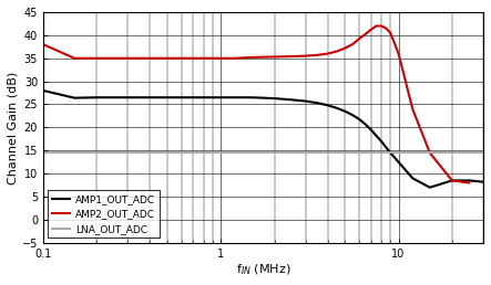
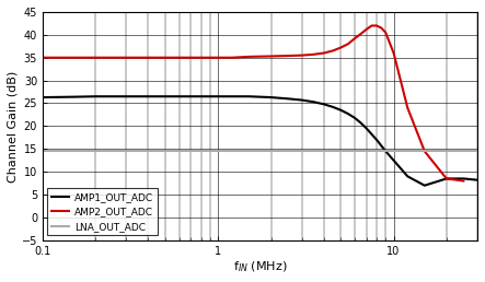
AMP1_OUT_ADC/0.1: 28.0 -> 26.3
AMP2_OUT_ADC/0.1: 38.0 -> 35.0
